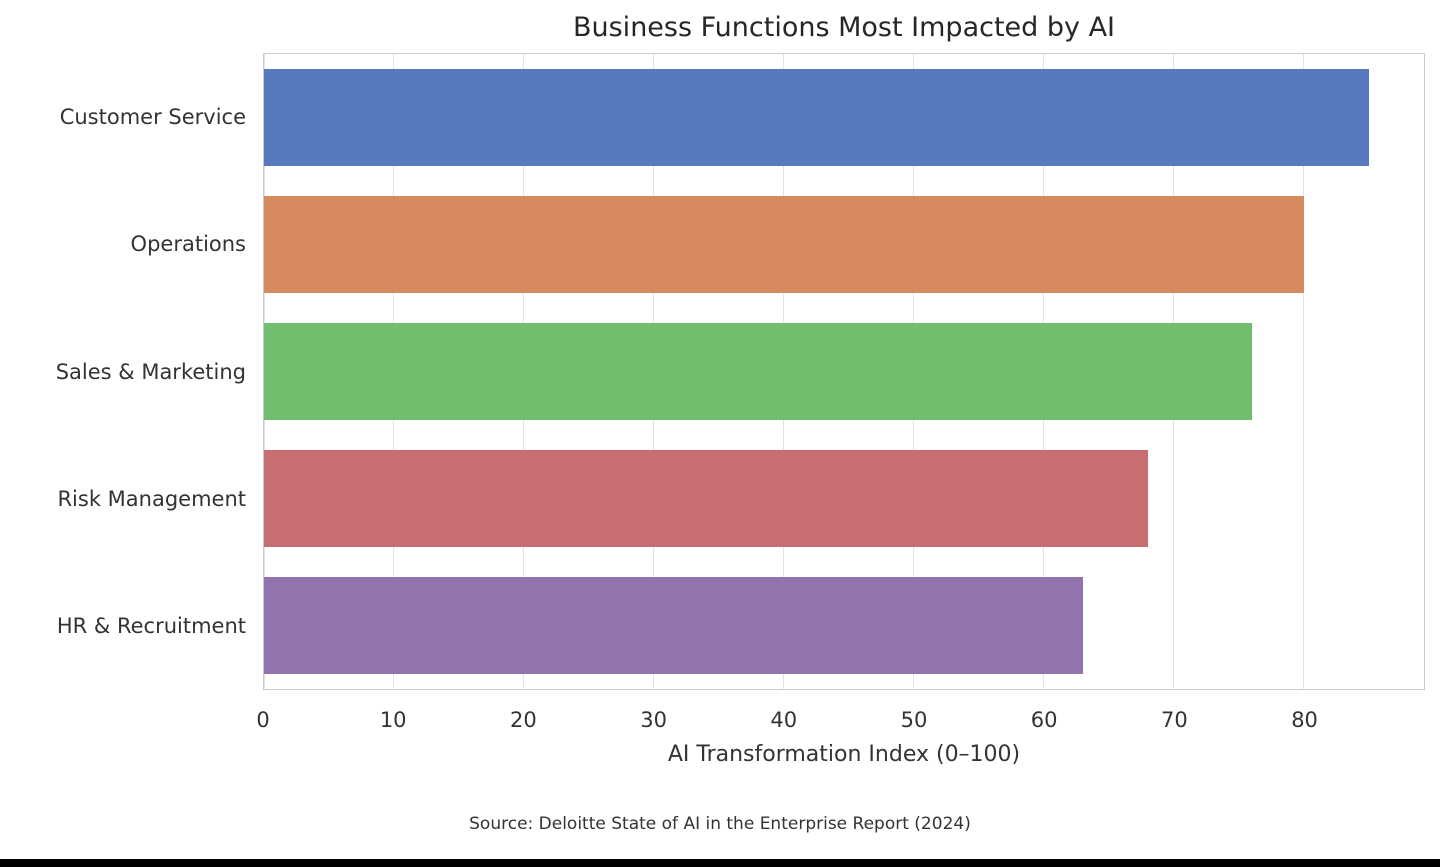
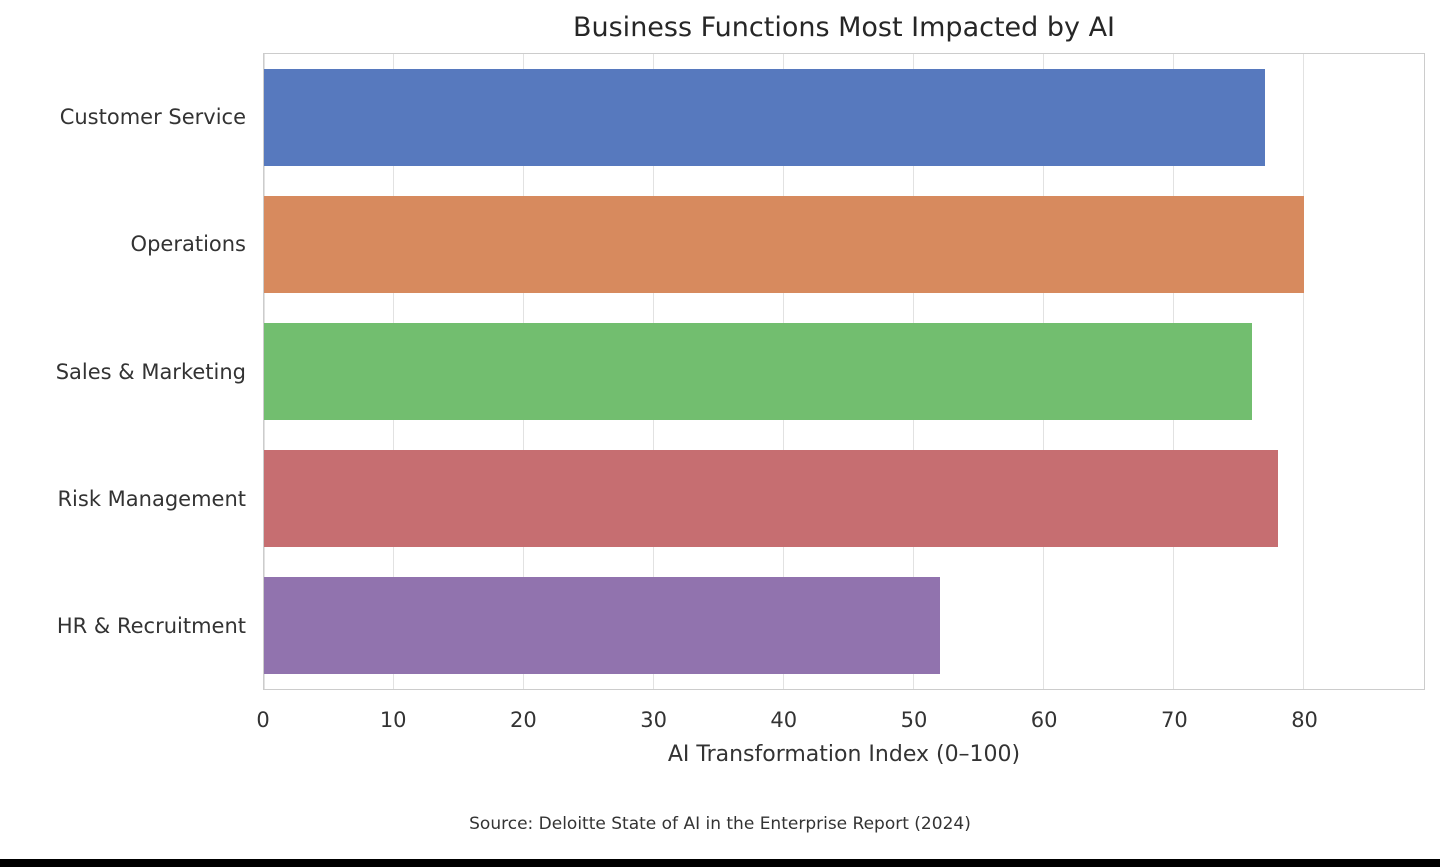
Customer Service: 85 -> 77
Risk Management: 68 -> 78
HR & Recruitment: 63 -> 52
